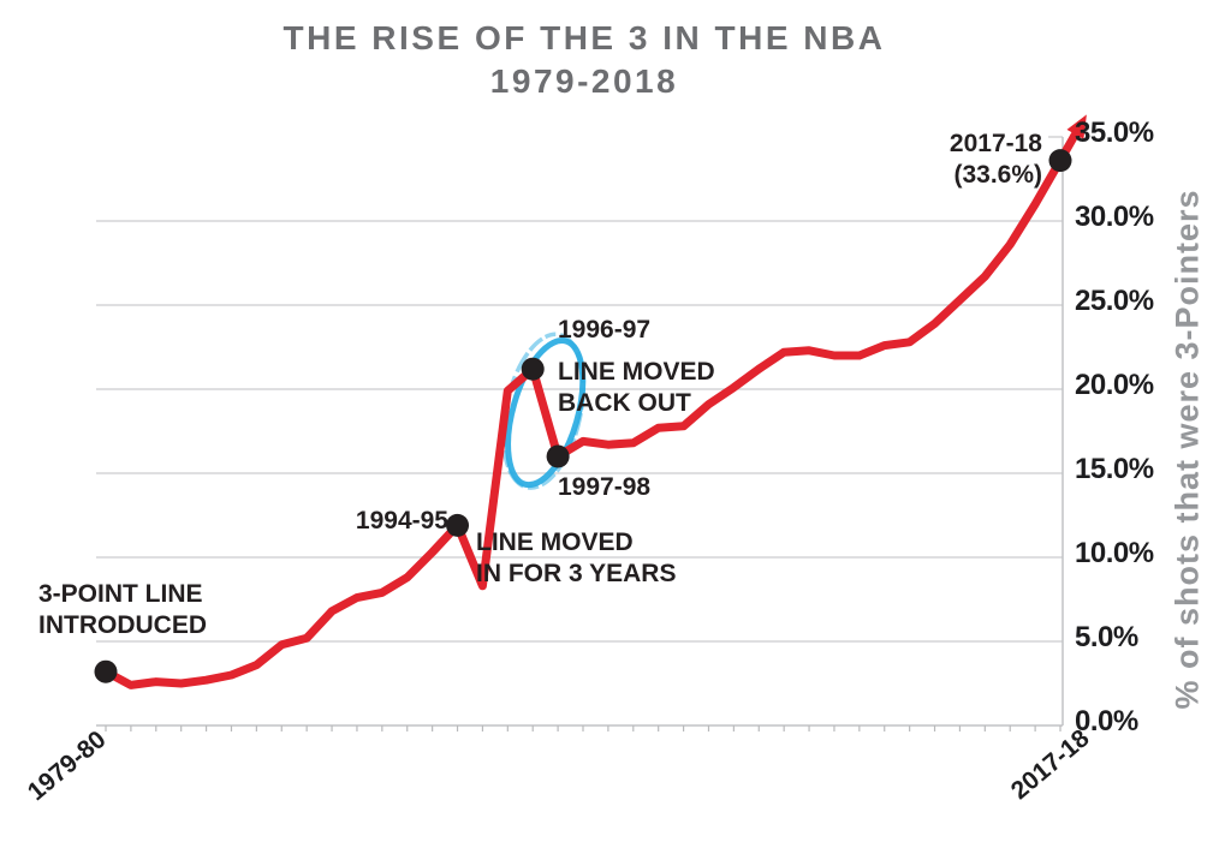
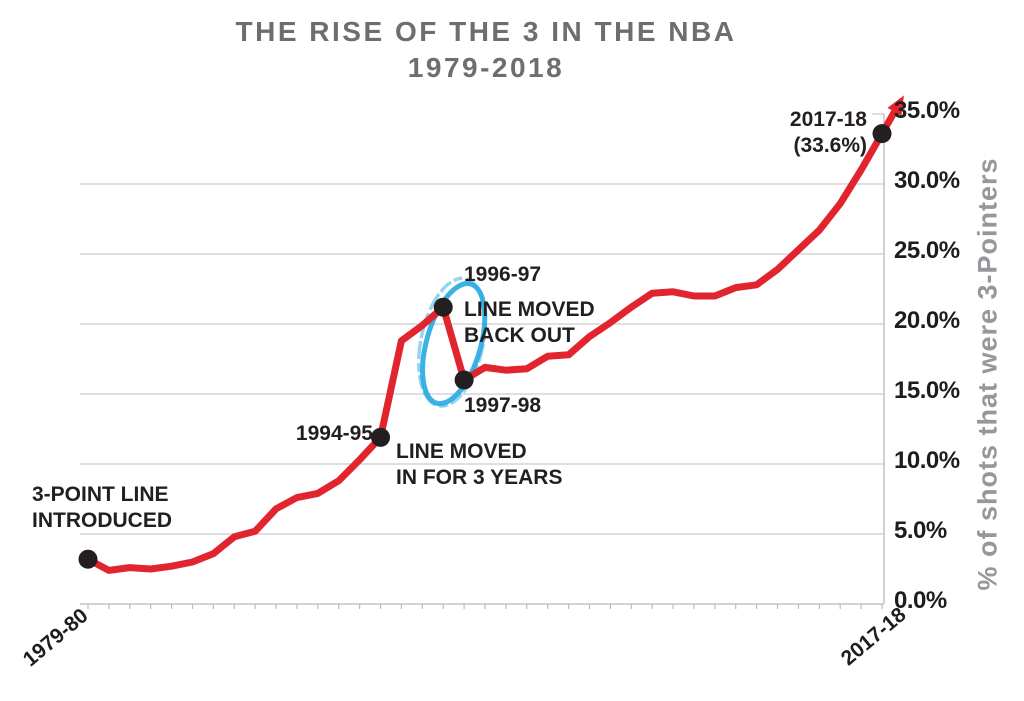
1994-95: 8.3% -> 18.8%
